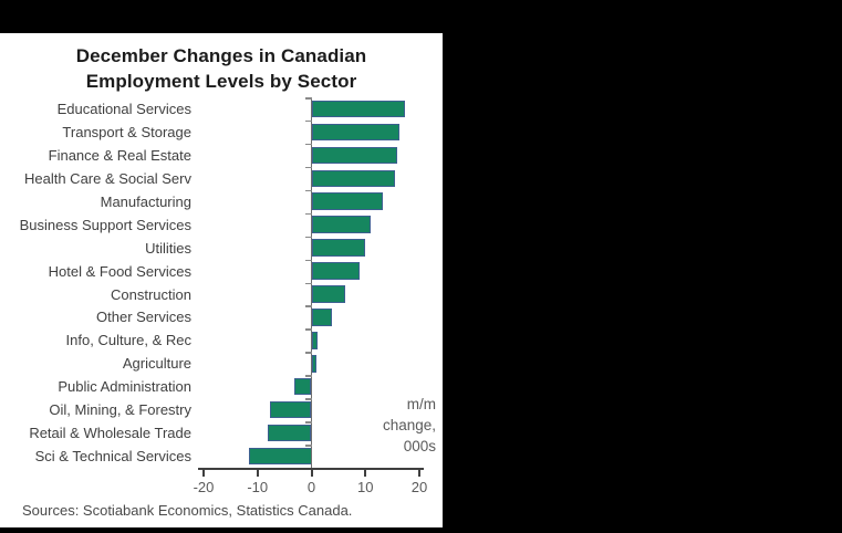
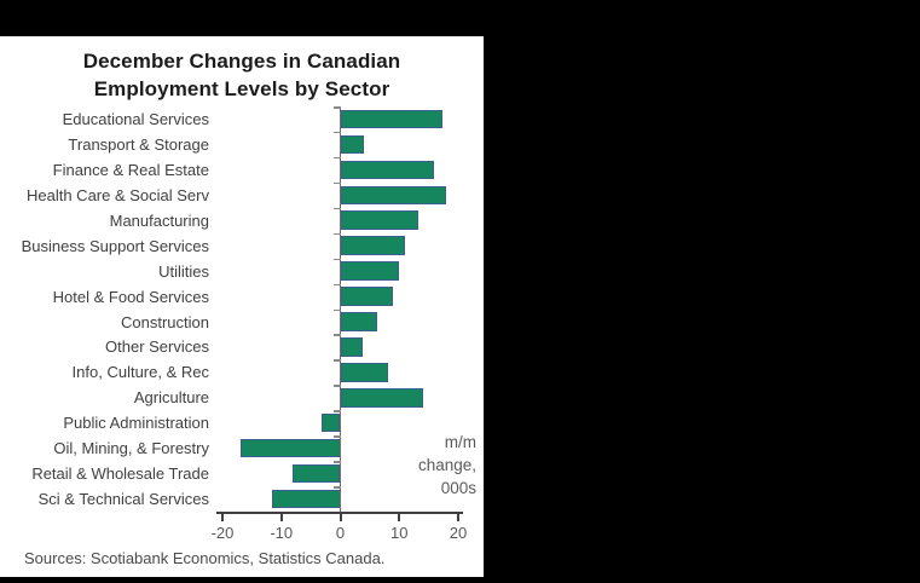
Transport & Storage: 16 -> 4
Health Care & Social Serv: 15 -> 18
Info, Culture, & Rec: 1 -> 8
Agriculture: 1 -> 14
Oil, Mining, & Forestry: -8 -> -17
